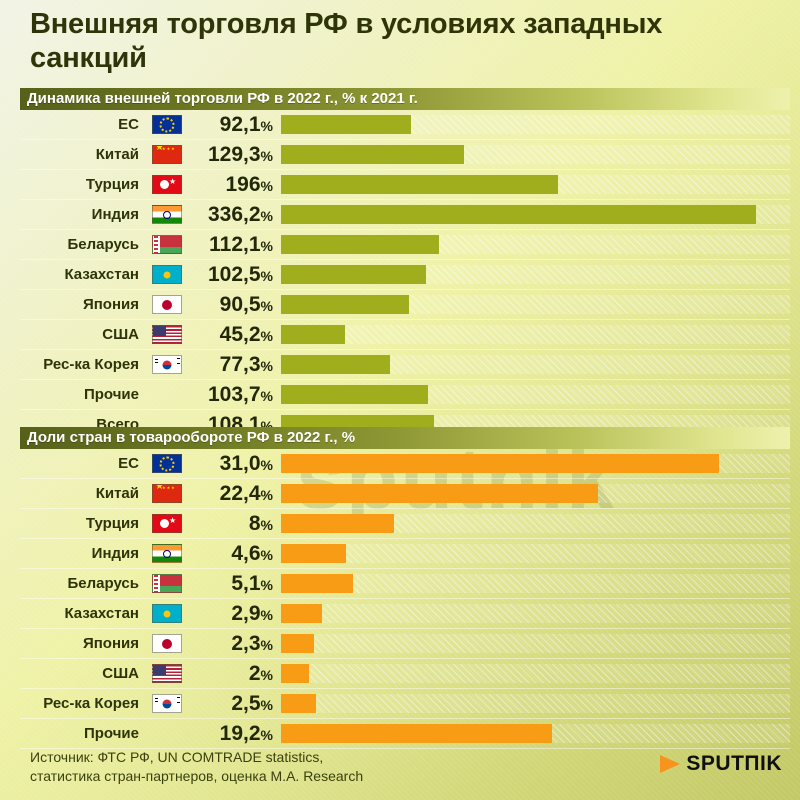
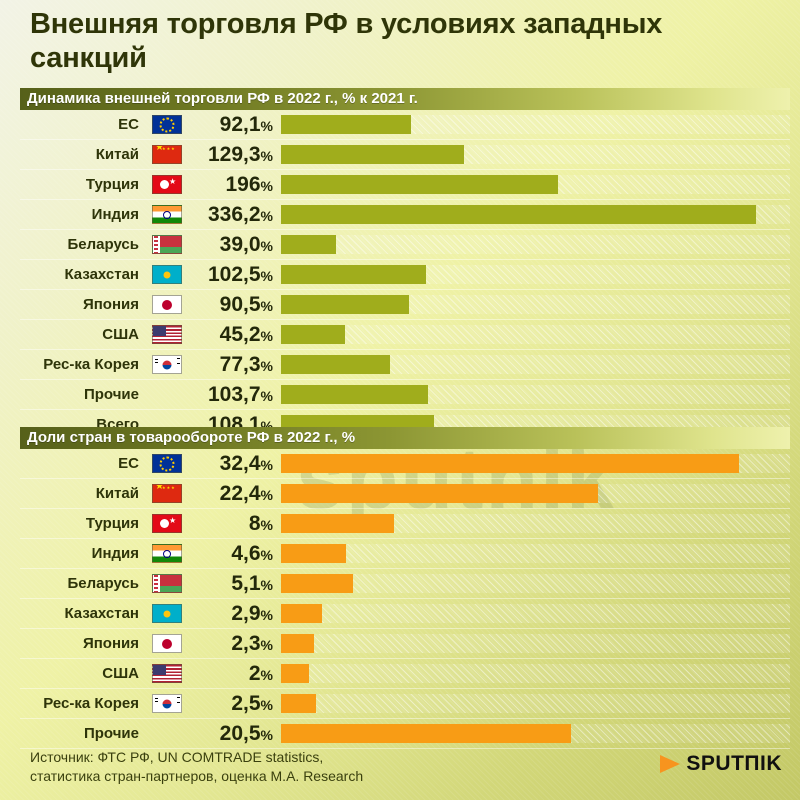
Динамика внешней торговли РФ в 2022 г., % к 2021 г./Беларусь: 112,1 -> 39,0
Доли стран в товарообороте РФ в 2022 г., %/ЕС: 31,0 -> 32,4
Доли стран в товарообороте РФ в 2022 г., %/Прочие: 19,2 -> 20,5
